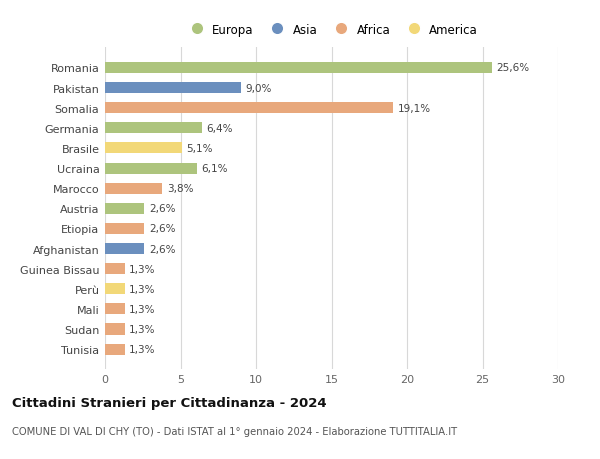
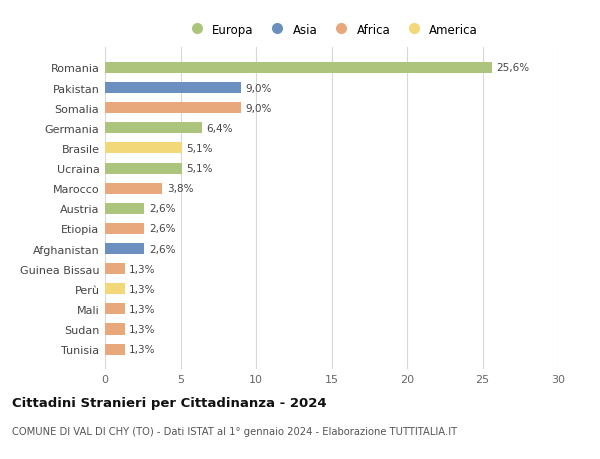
Somalia: 19,1% -> 9,0%
Ucraina: 6,1% -> 5,1%
